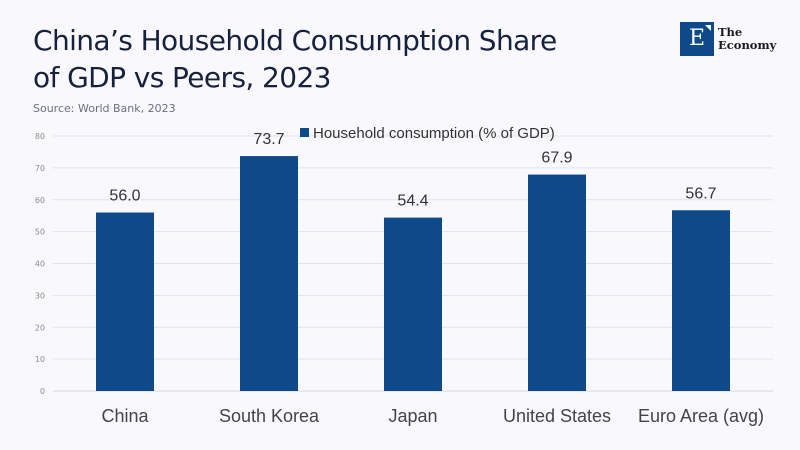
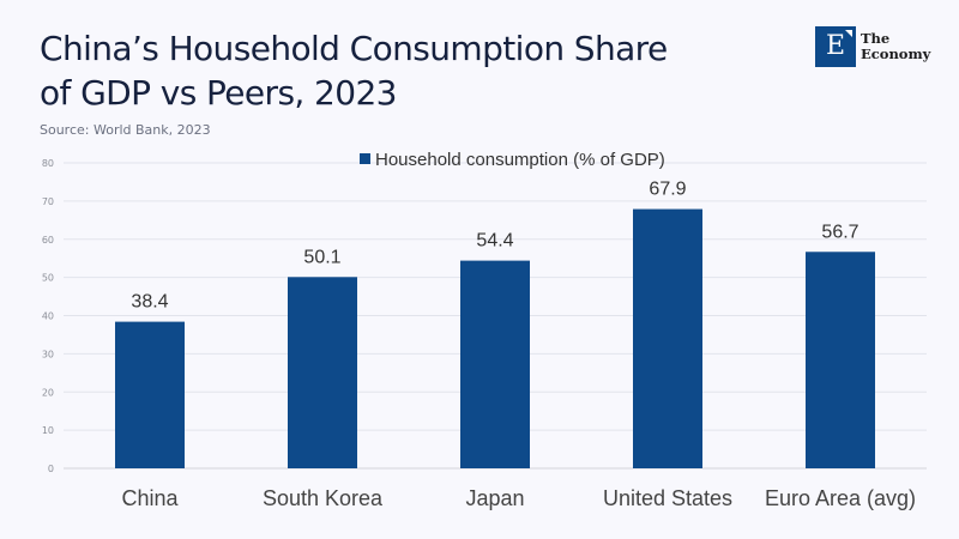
China: 56.0 -> 38.4
South Korea: 73.7 -> 50.1
